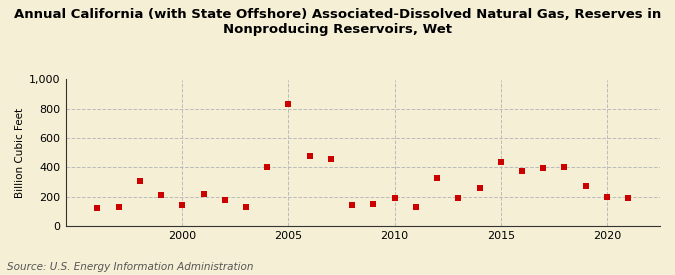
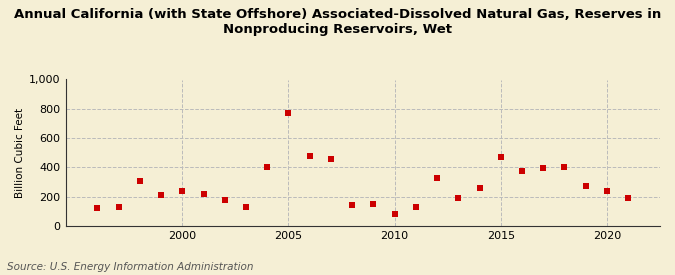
2000: 140 -> 240
2005: 830 -> 770
2010: 190 -> 80
2015: 440 -> 470
2020: 200 -> 240
